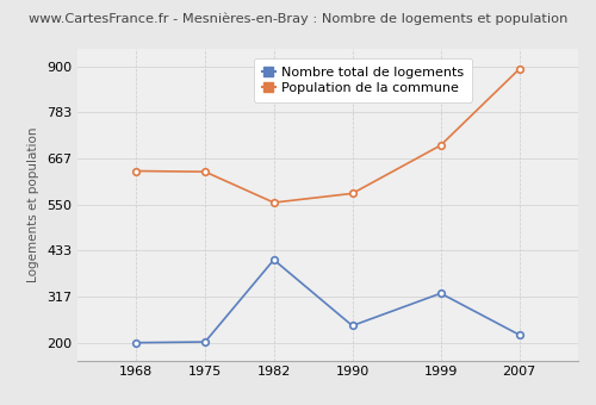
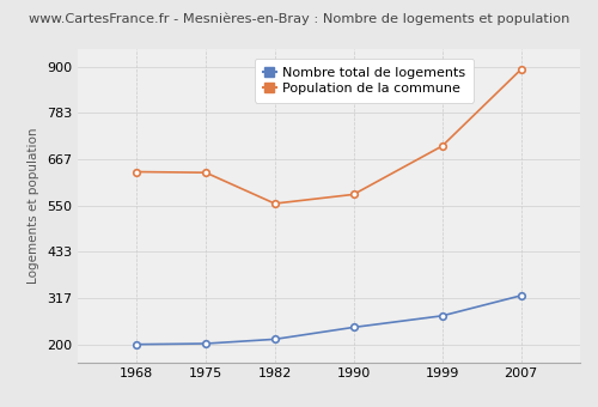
Nombre total de logements/1982: 410 -> 213
Nombre total de logements/1999: 325 -> 272
Nombre total de logements/2007: 220 -> 323
